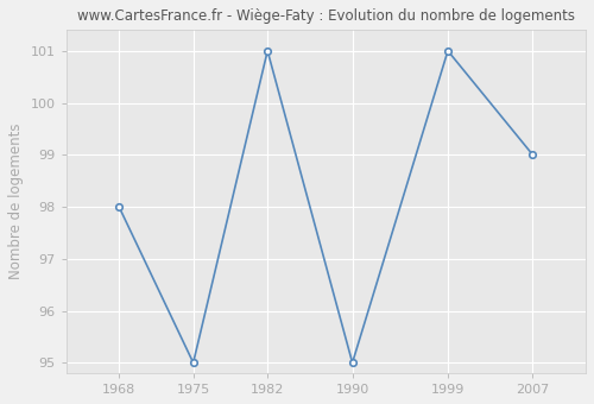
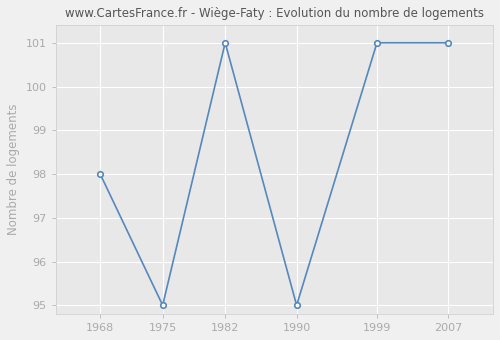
2007: 99 -> 101
